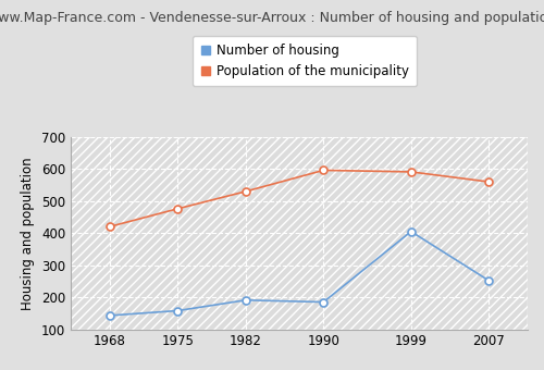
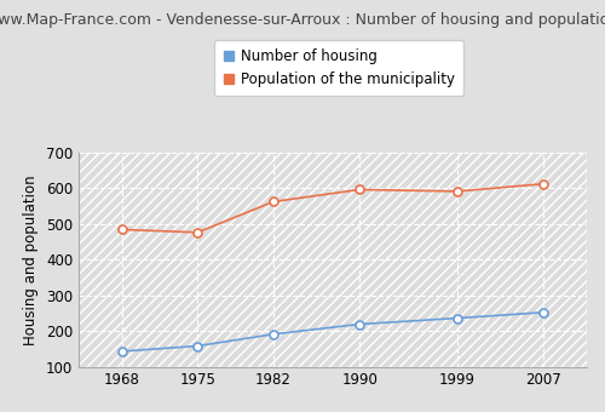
Population of the municipality/1968: 420 -> 484
Population of the municipality/1982: 530 -> 562
Number of housing/1990: 185 -> 219
Number of housing/1999: 405 -> 236
Population of the municipality/2007: 560 -> 612
